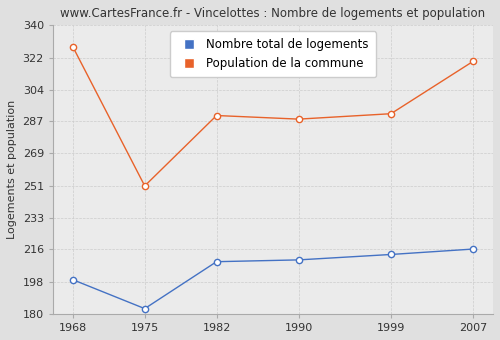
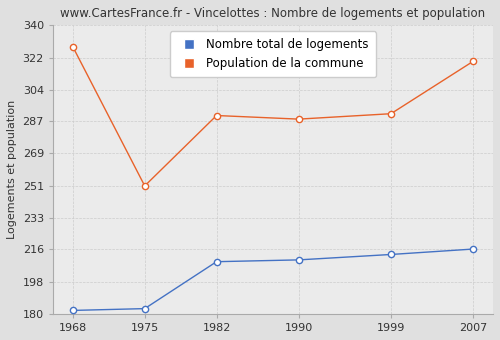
Nombre total de logements/1968: 199 -> 182
